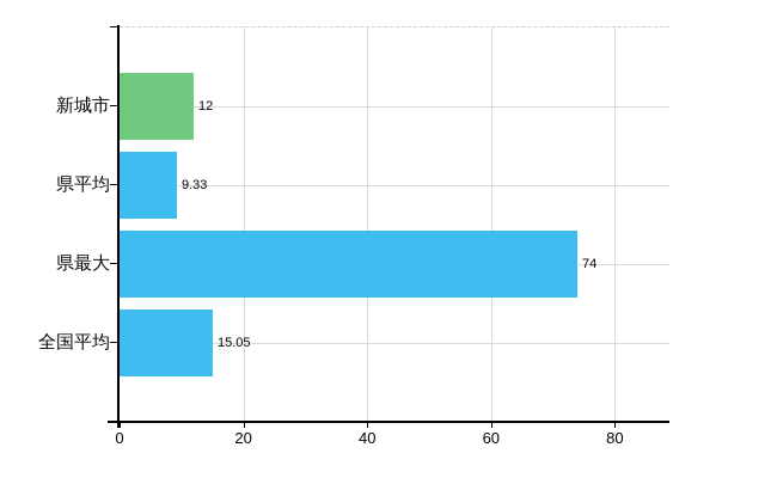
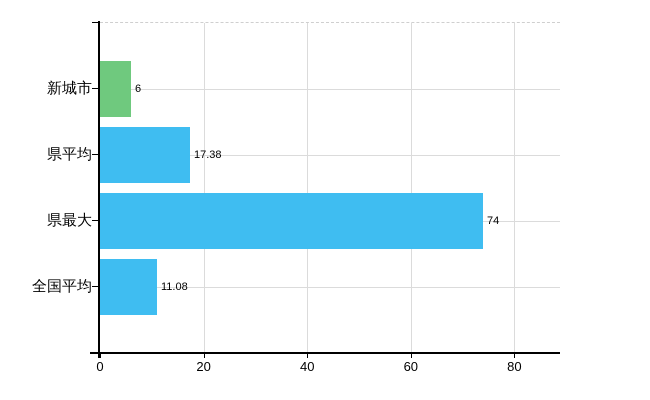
新城市: 12 -> 6
県平均: 9.33 -> 17.38
全国平均: 15.05 -> 11.08
